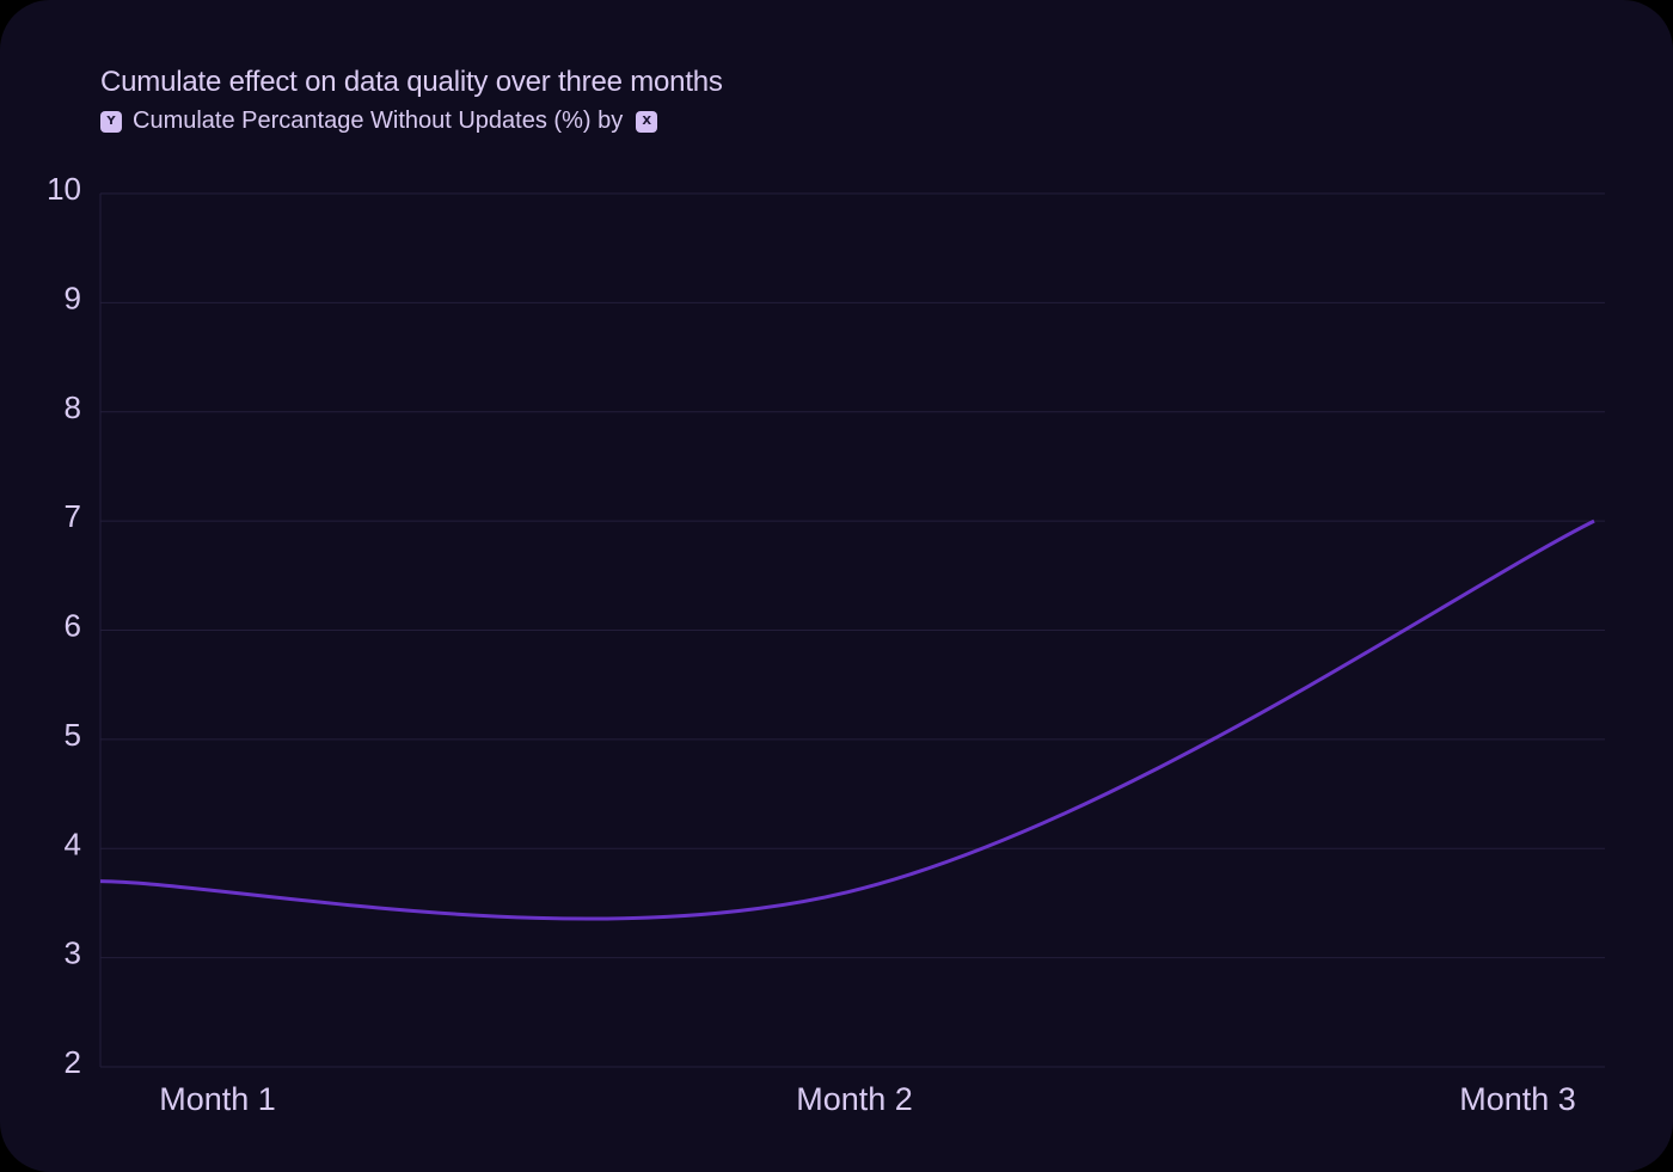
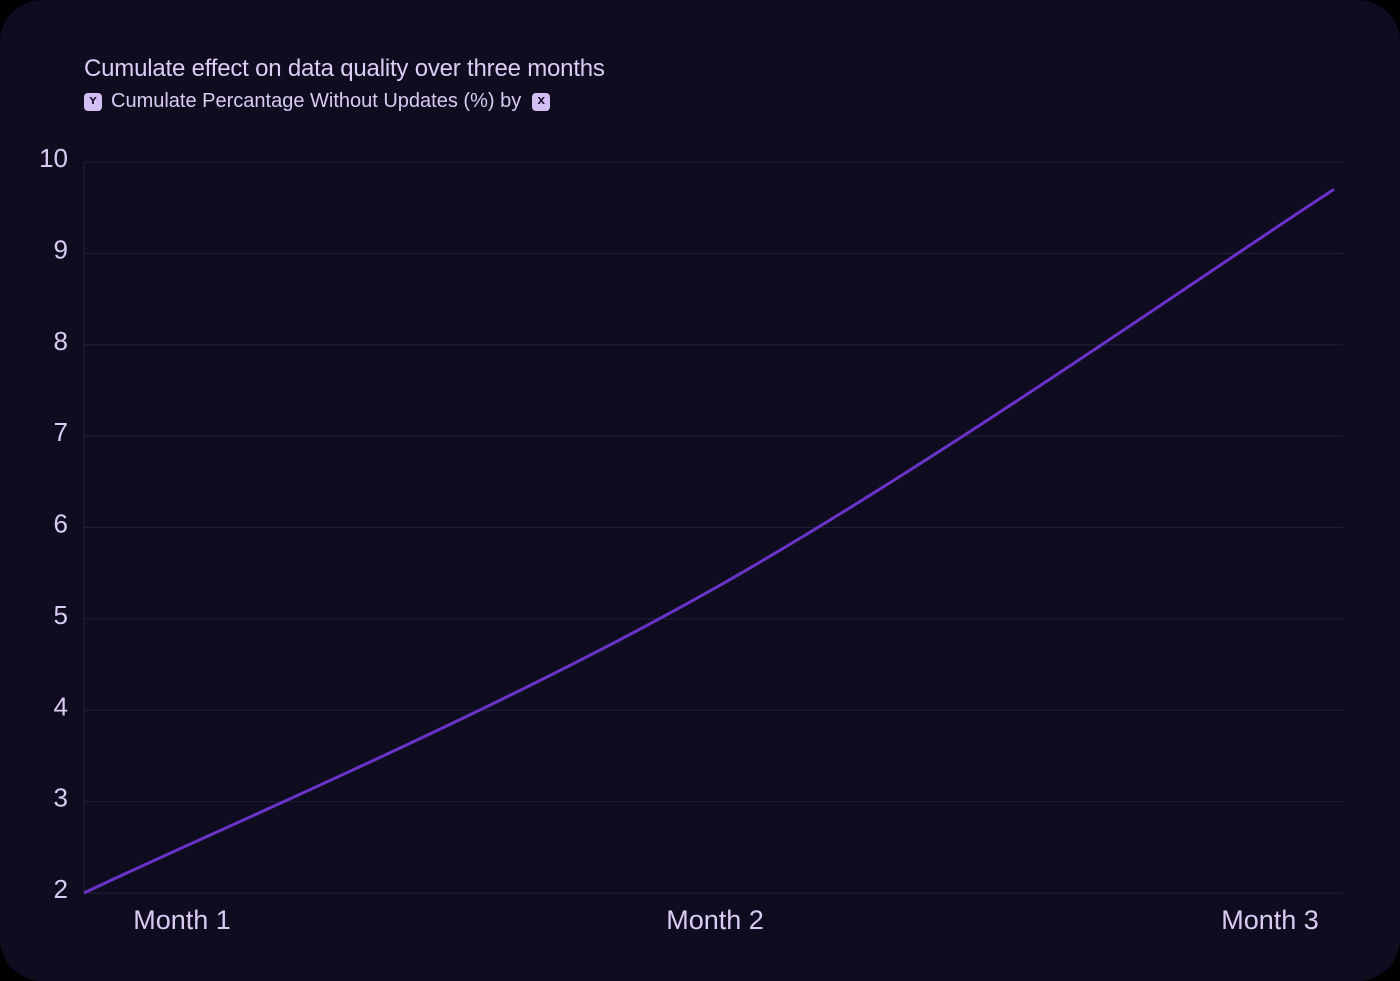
Month 1: 3.7 -> 2.0
Month 2: 3.6 -> 5.3
Month 3: 7.0 -> 9.7
